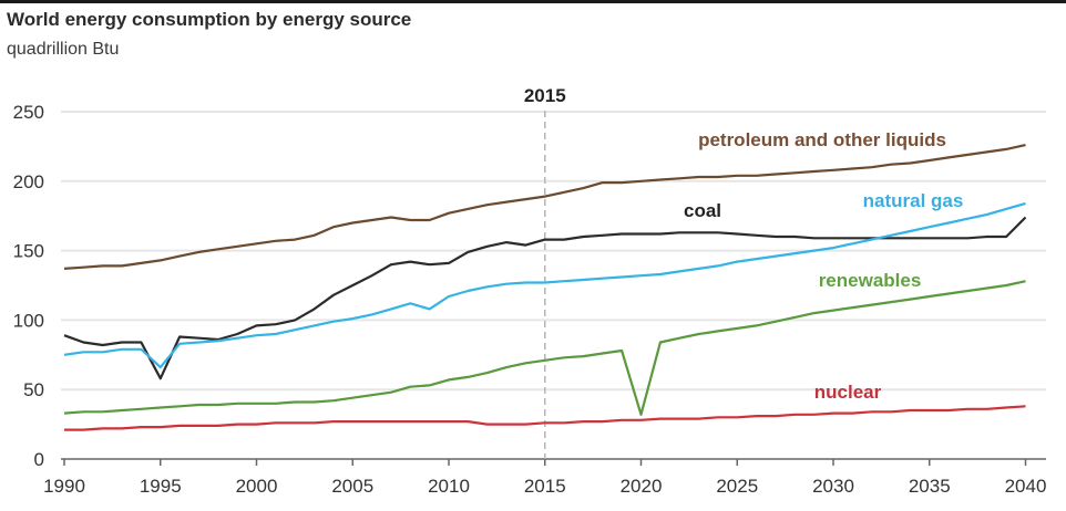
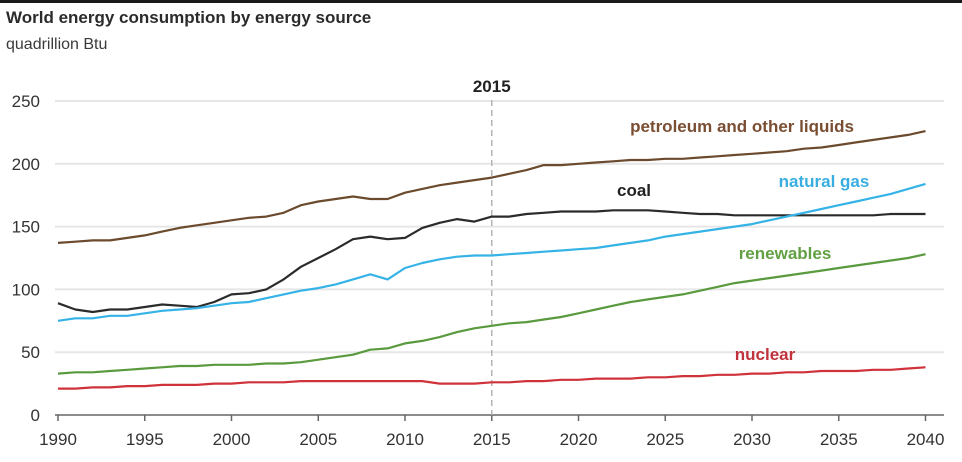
coal/1995: 58 -> 86
natural gas/1995: 66 -> 81
renewables/2020: 32 -> 81
coal/2040: 174 -> 160
